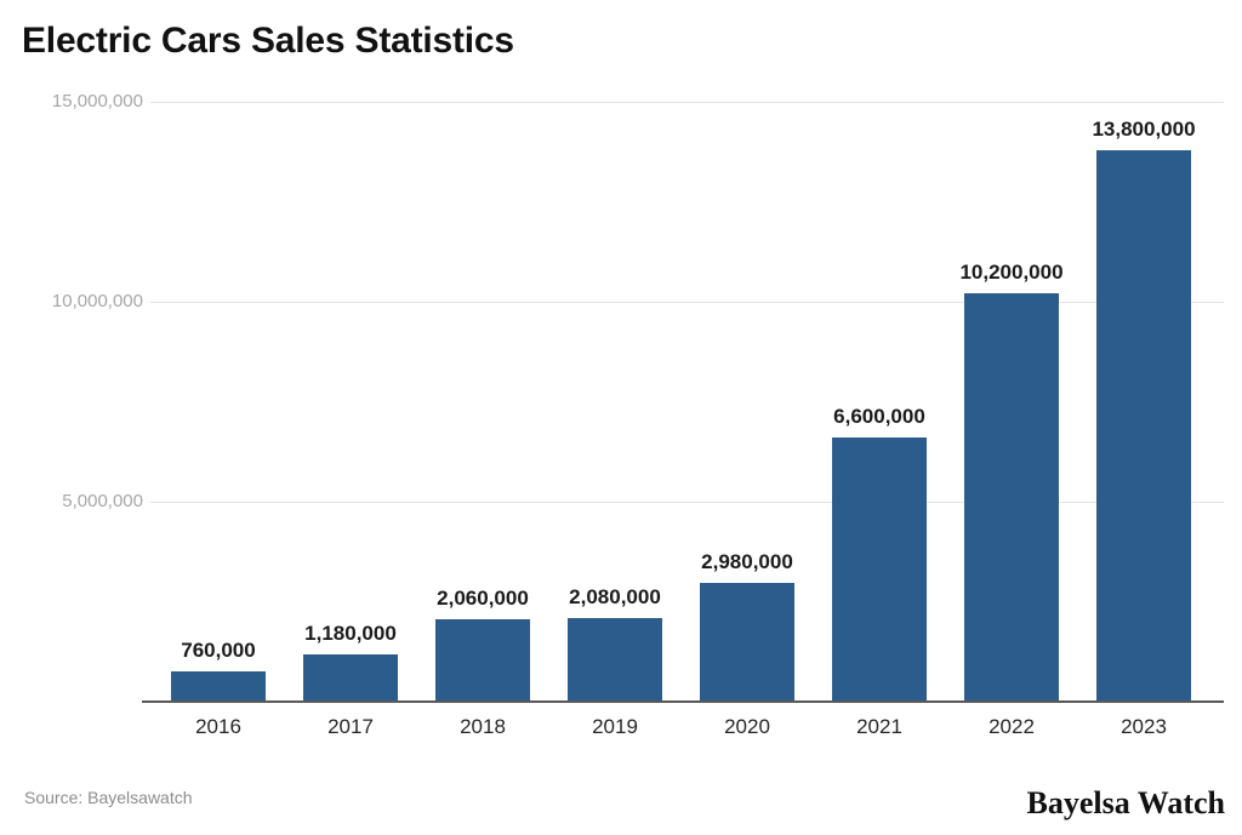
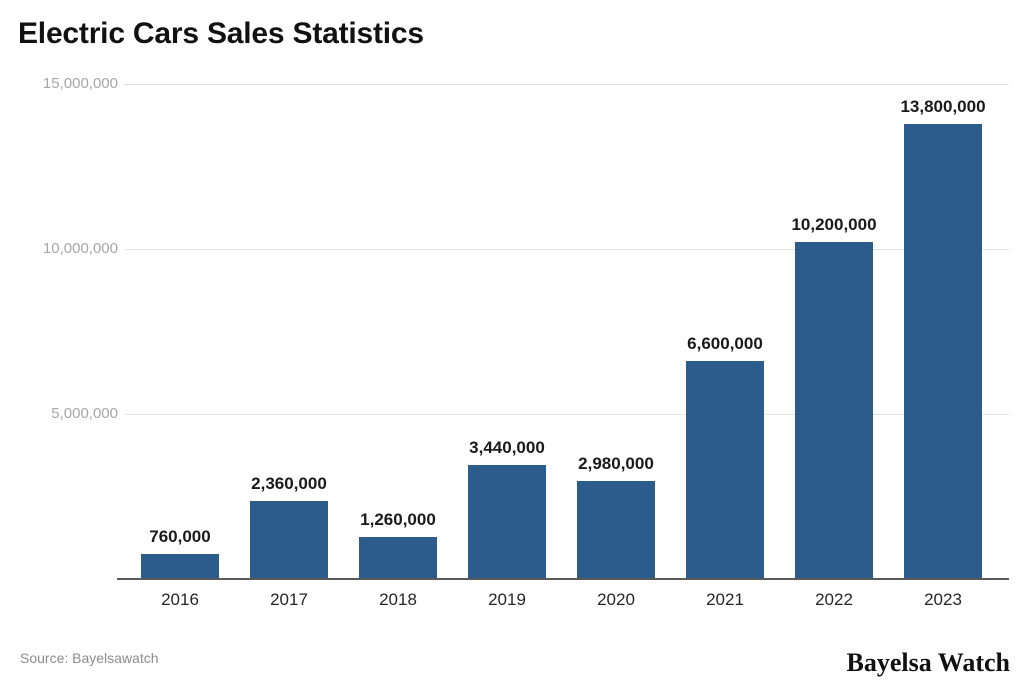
2017: 1,180,000 -> 2,360,000
2018: 2,060,000 -> 1,260,000
2019: 2,080,000 -> 3,440,000
